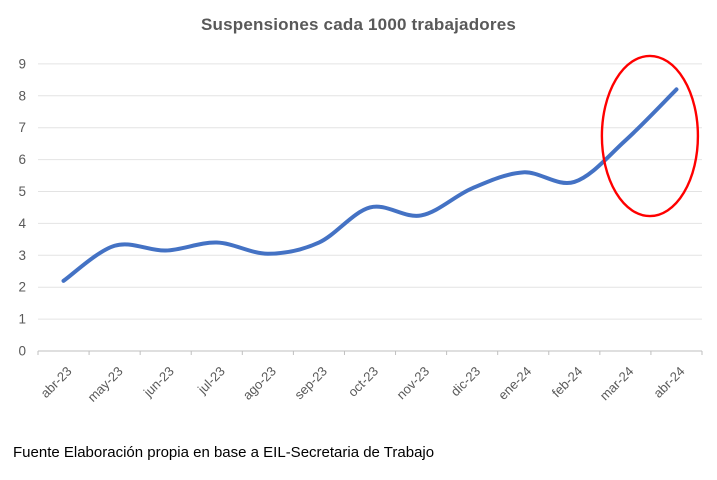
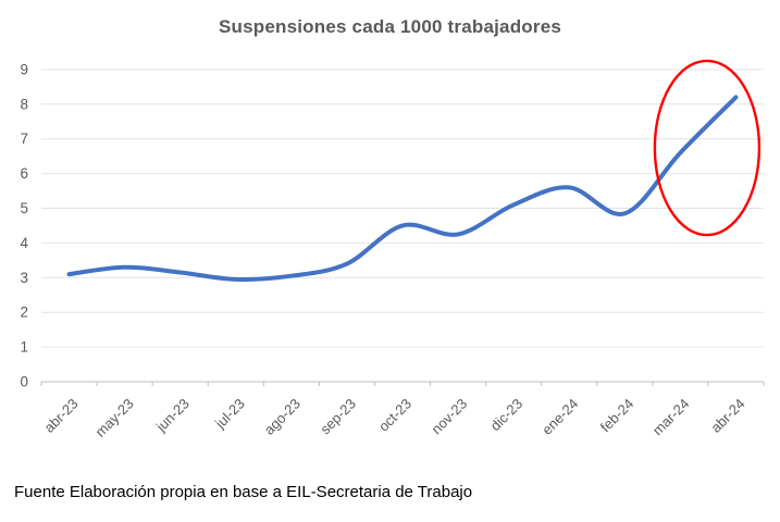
abr-23: 2.2 -> 3.1
jul-23: 3.4 -> 3.0
feb-24: 5.3 -> 4.8
